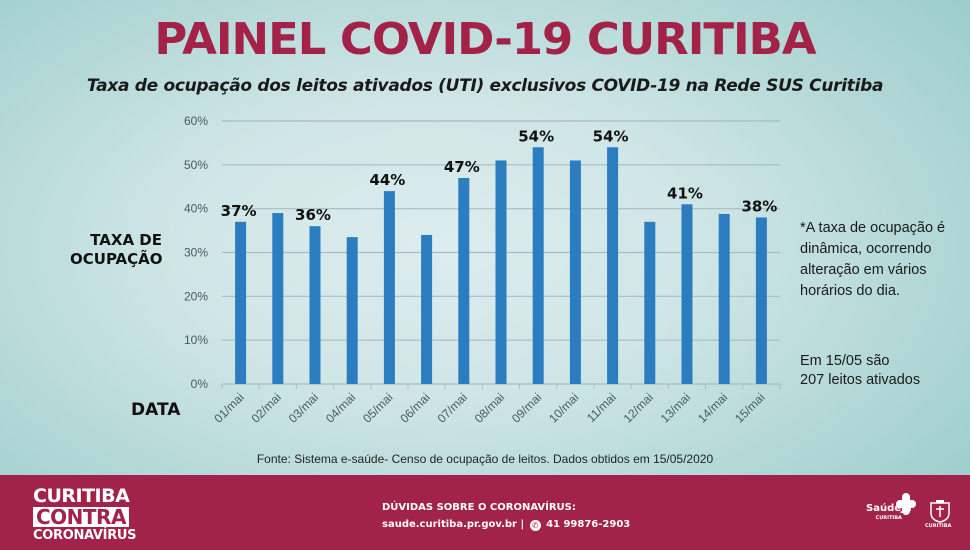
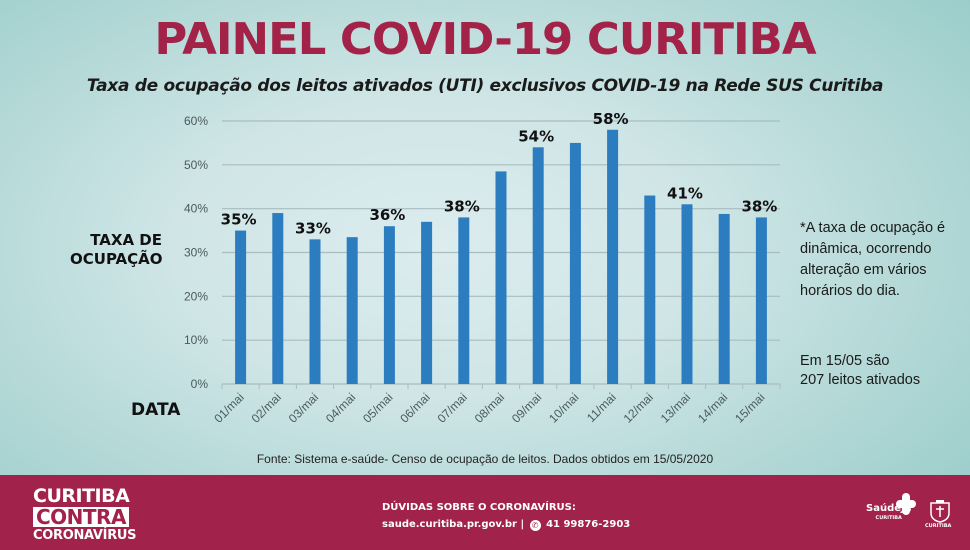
01/mai: 37% -> 35%
03/mai: 36% -> 33%
05/mai: 44% -> 36%
06/mai: 34% -> 37%
07/mai: 47% -> 38%
08/mai: 51% -> 48%
10/mai: 51% -> 55%
11/mai: 54% -> 58%
12/mai: 37% -> 43%
